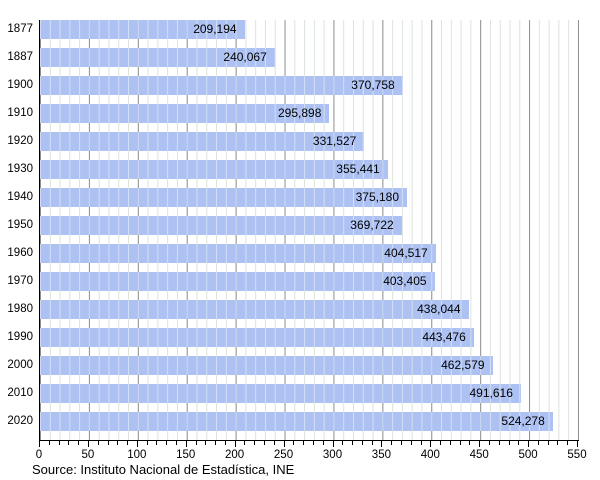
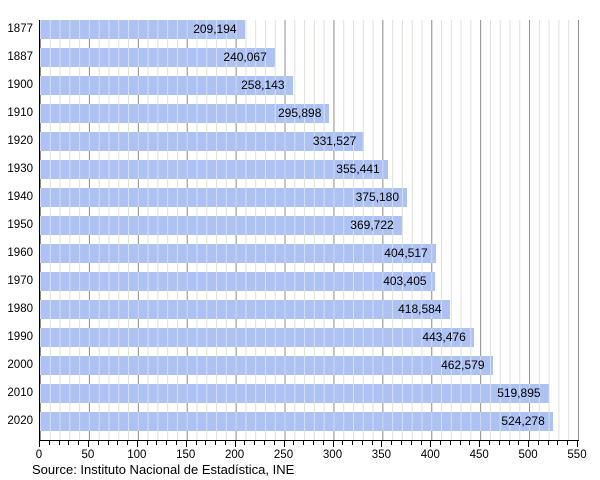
1900: 370,758 -> 258,143
1980: 438,044 -> 418,584
2010: 491,616 -> 519,895
